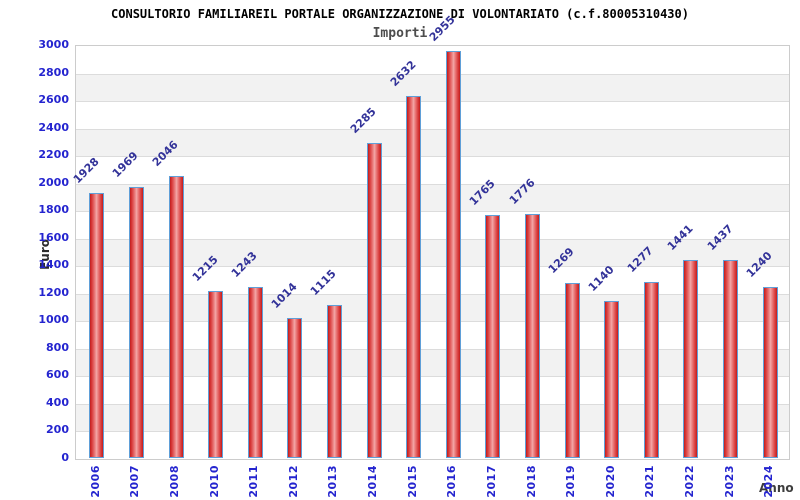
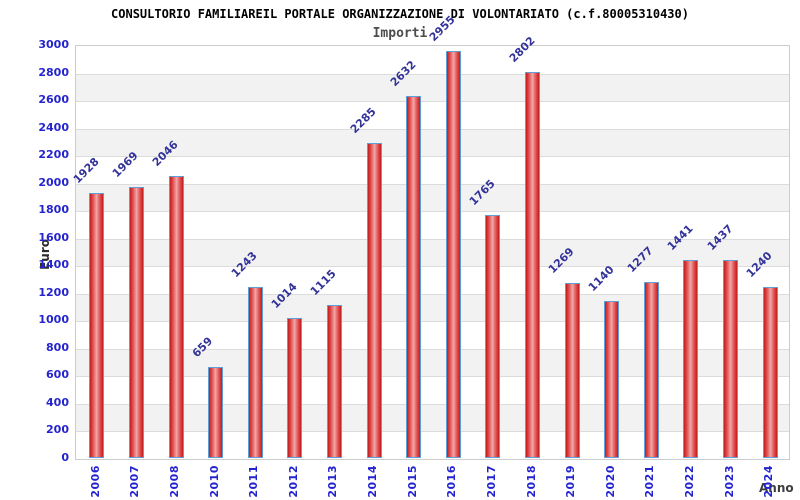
2010: 1215 -> 659
2018: 1776 -> 2802
